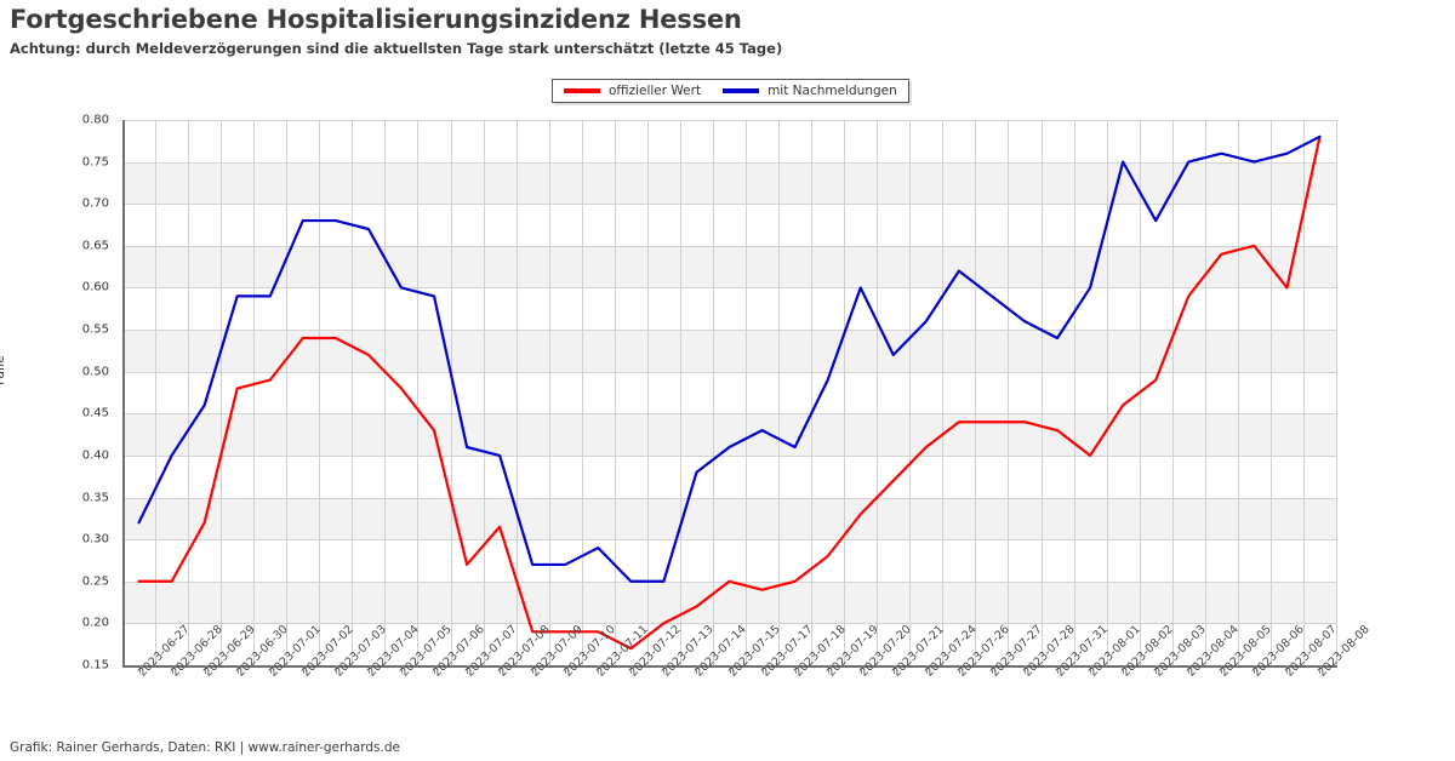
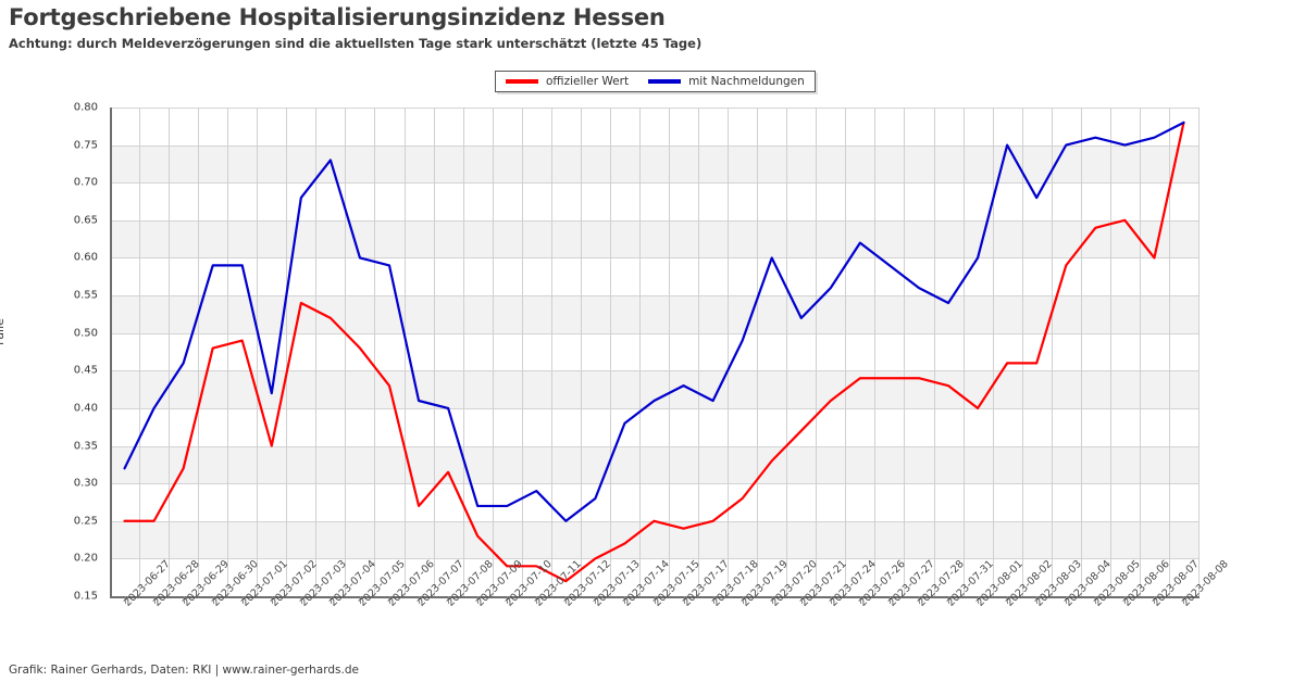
offizieller Wert/2023-07-02: 0.54 -> 0.35
mit Nachmeldungen/2023-07-02: 0.68 -> 0.42
mit Nachmeldungen/2023-07-04: 0.67 -> 0.73
offizieller Wert/2023-07-09: 0.19 -> 0.23
mit Nachmeldungen/2023-07-13: 0.25 -> 0.28
offizieller Wert/2023-08-03: 0.49 -> 0.46
